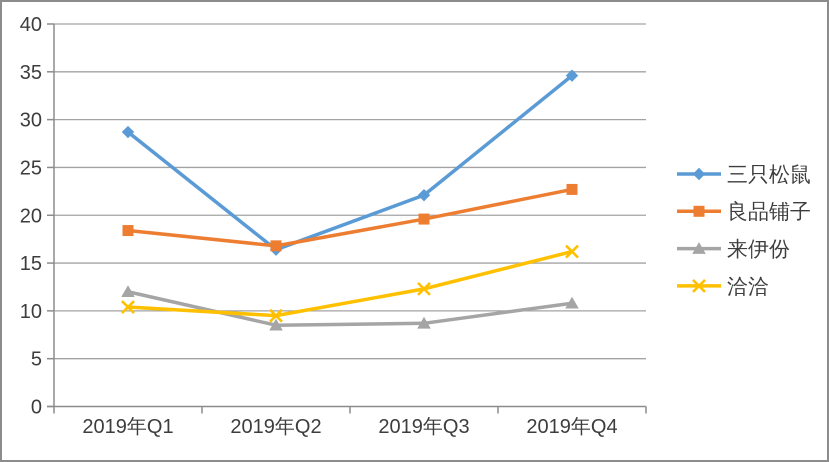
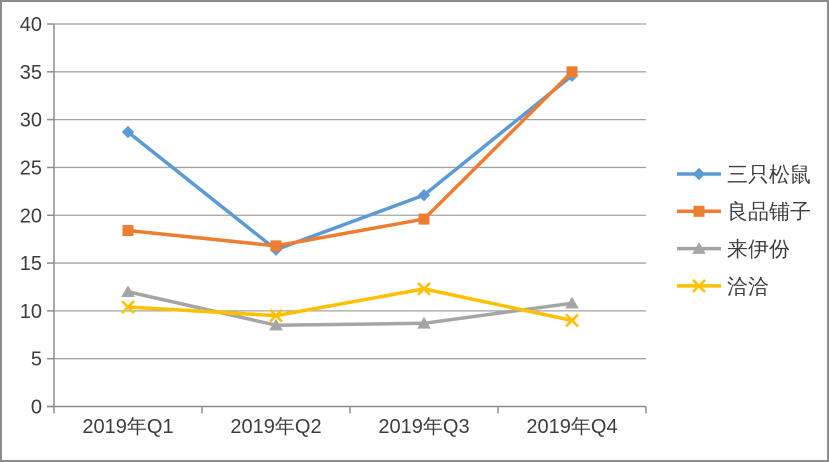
良品铺子/2019年Q4: 23 -> 35
洽洽/2019年Q4: 16 -> 9
